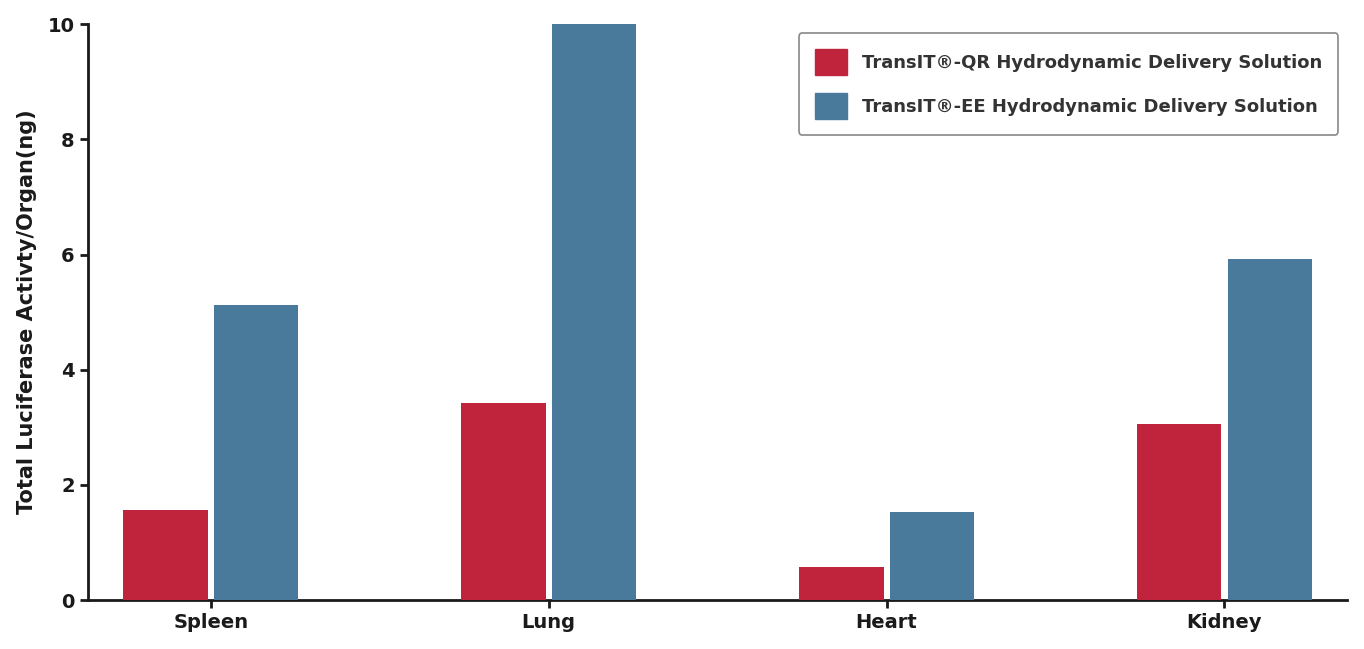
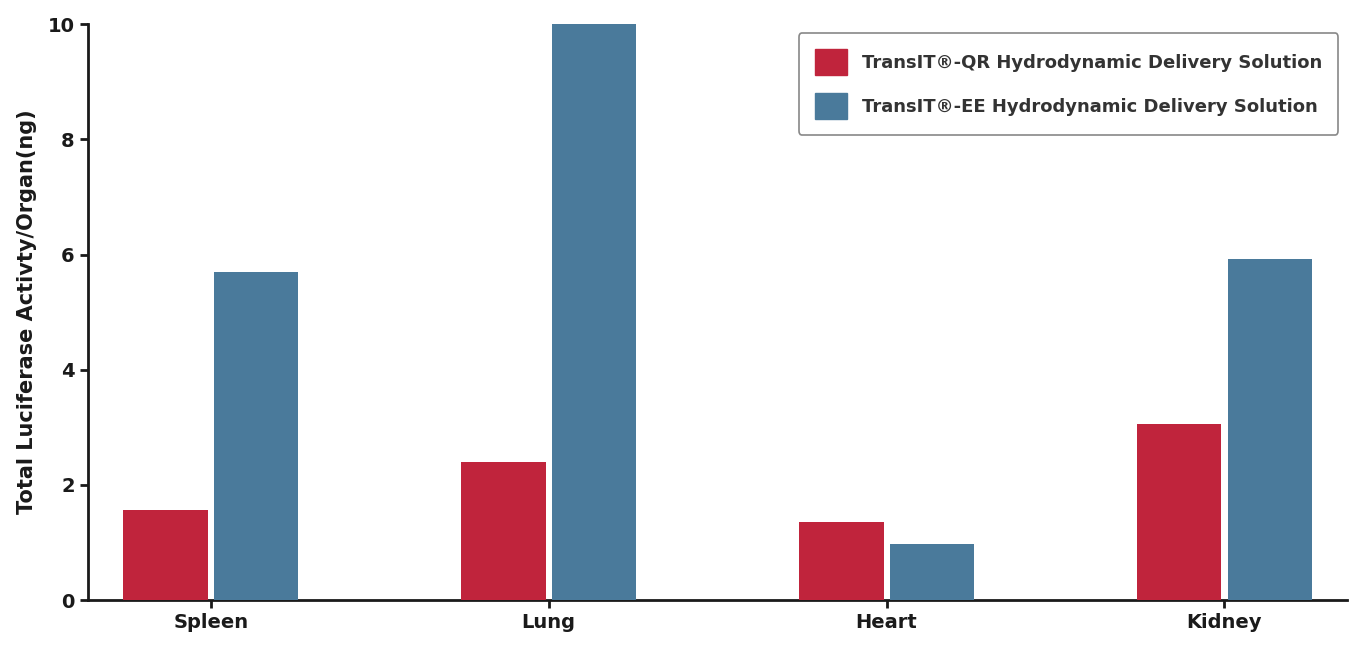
TransIT®-EE Hydrodynamic Delivery Solution/Spleen: 5.12 -> 5.70
TransIT®-QR Hydrodynamic Delivery Solution/Lung: 3.42 -> 2.40
TransIT®-QR Hydrodynamic Delivery Solution/Heart: 0.57 -> 1.36
TransIT®-EE Hydrodynamic Delivery Solution/Heart: 1.53 -> 0.98
